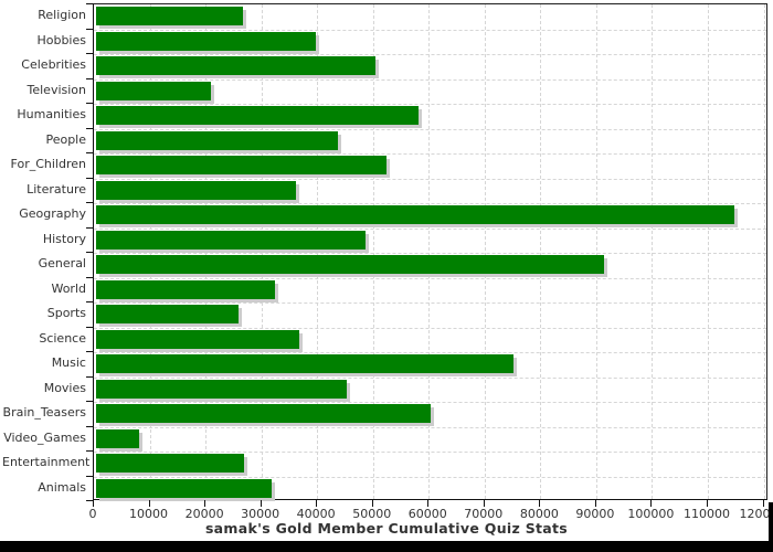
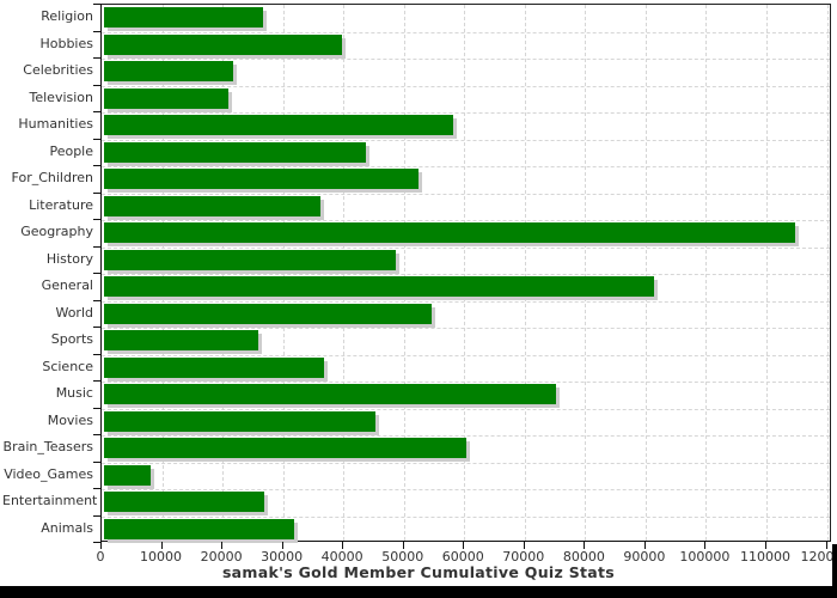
Celebrities: 50000 -> 21000
World: 32000 -> 54000
